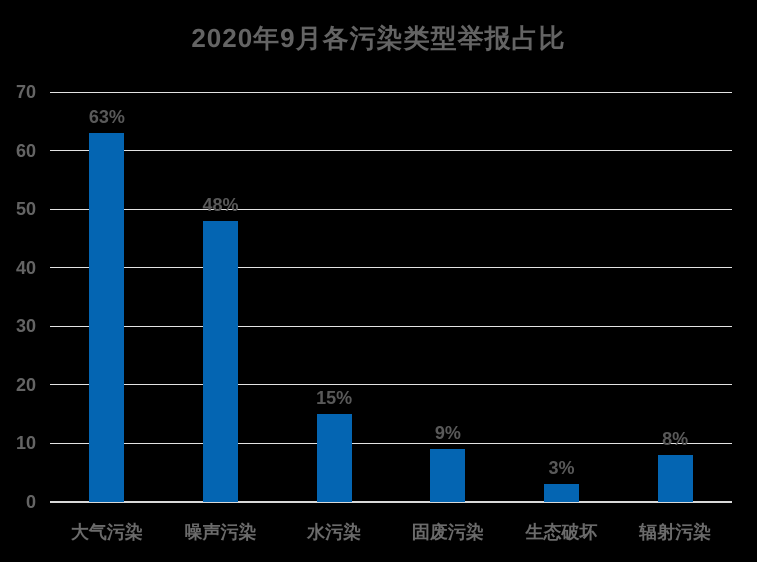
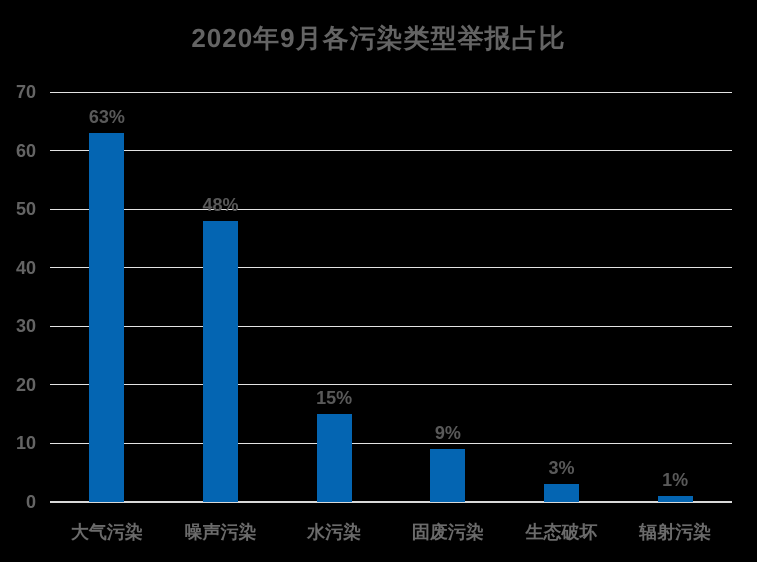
辐射污染: 8% -> 1%
